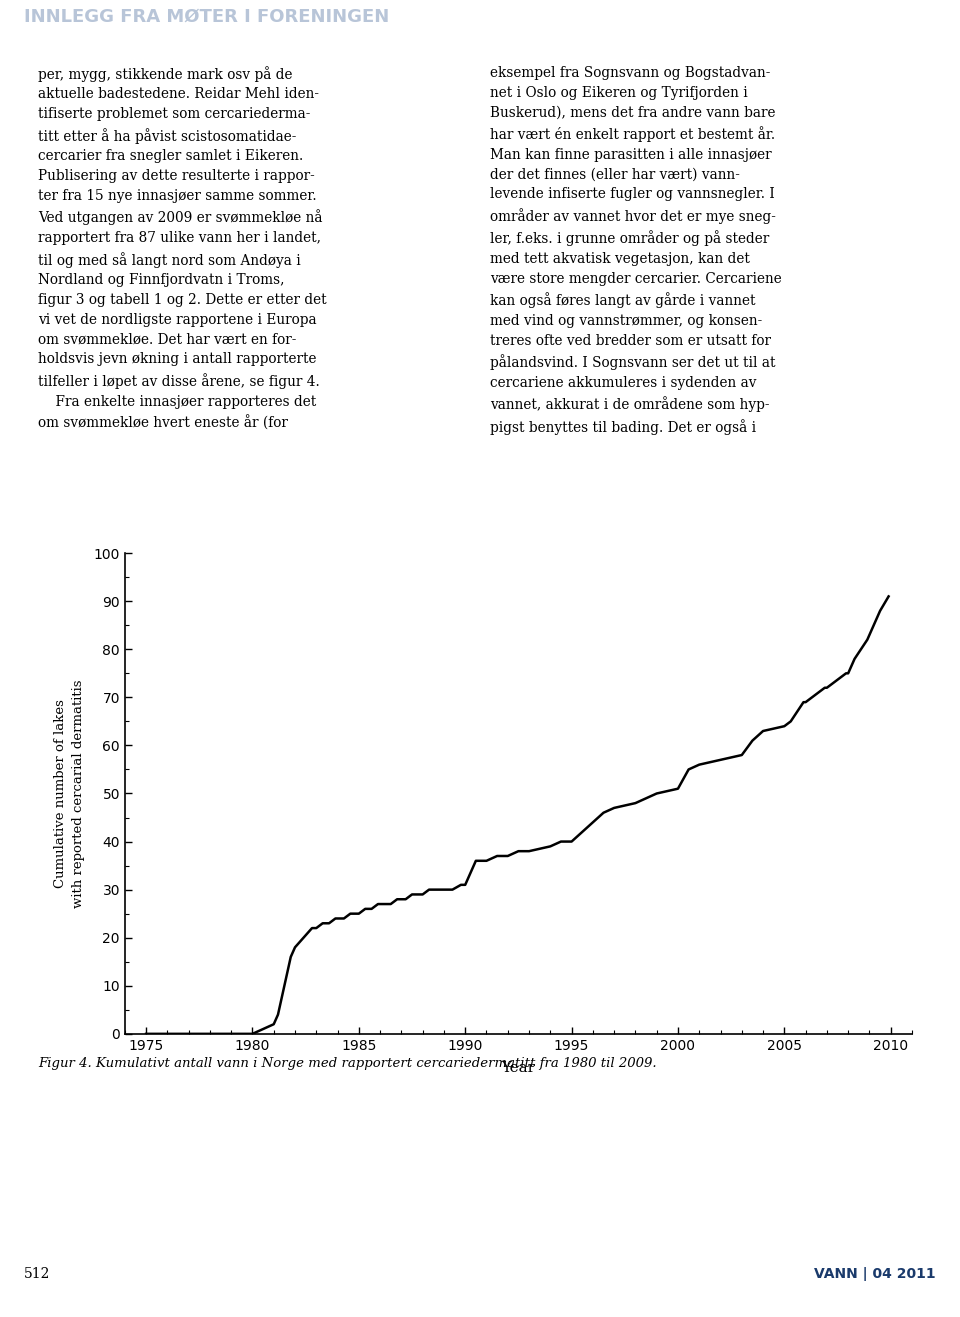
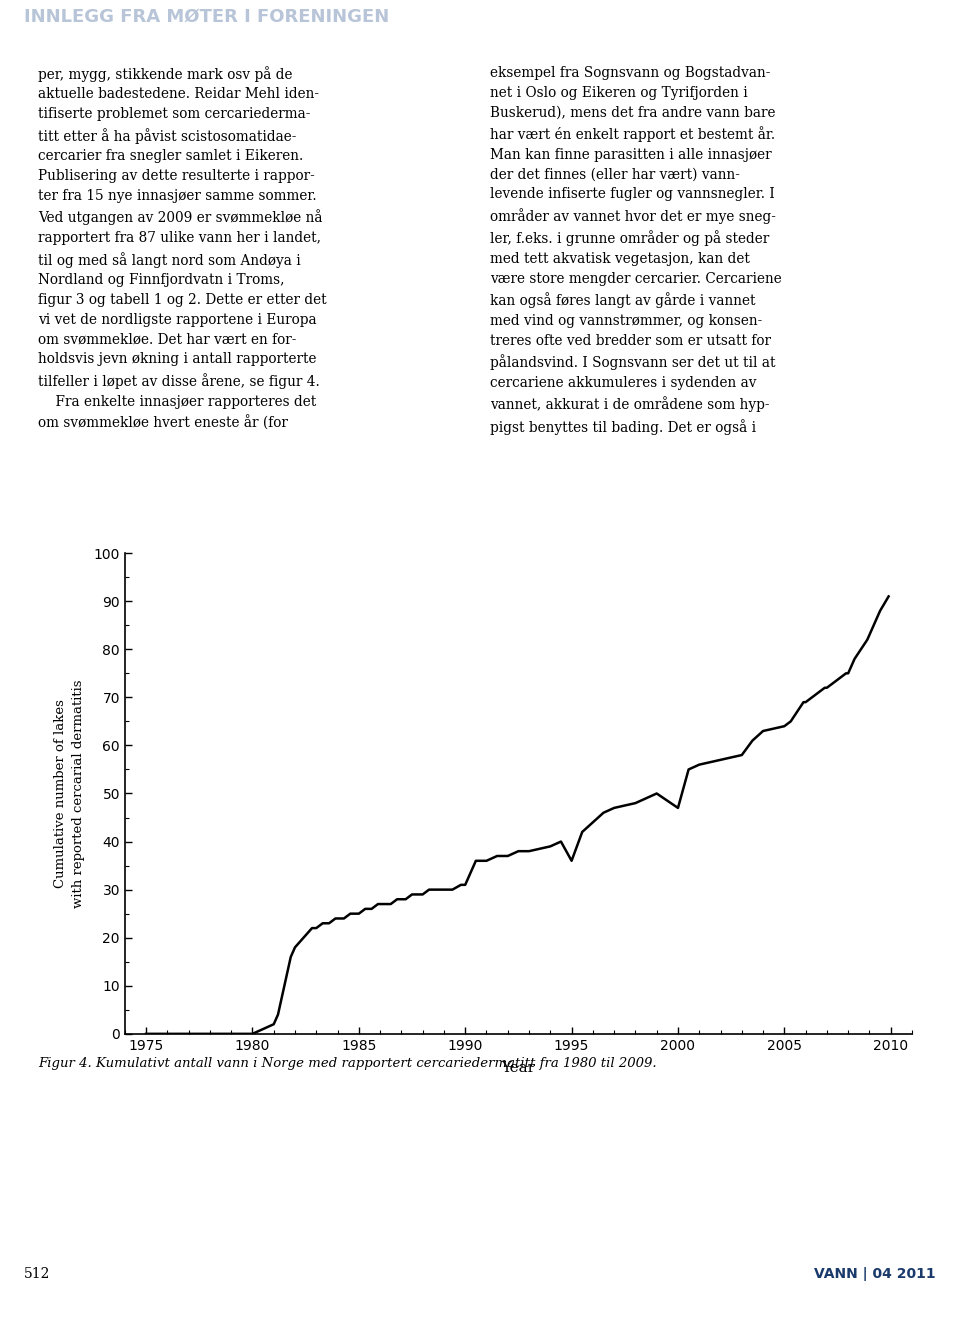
1995: 40 -> 36
2000: 51 -> 47
